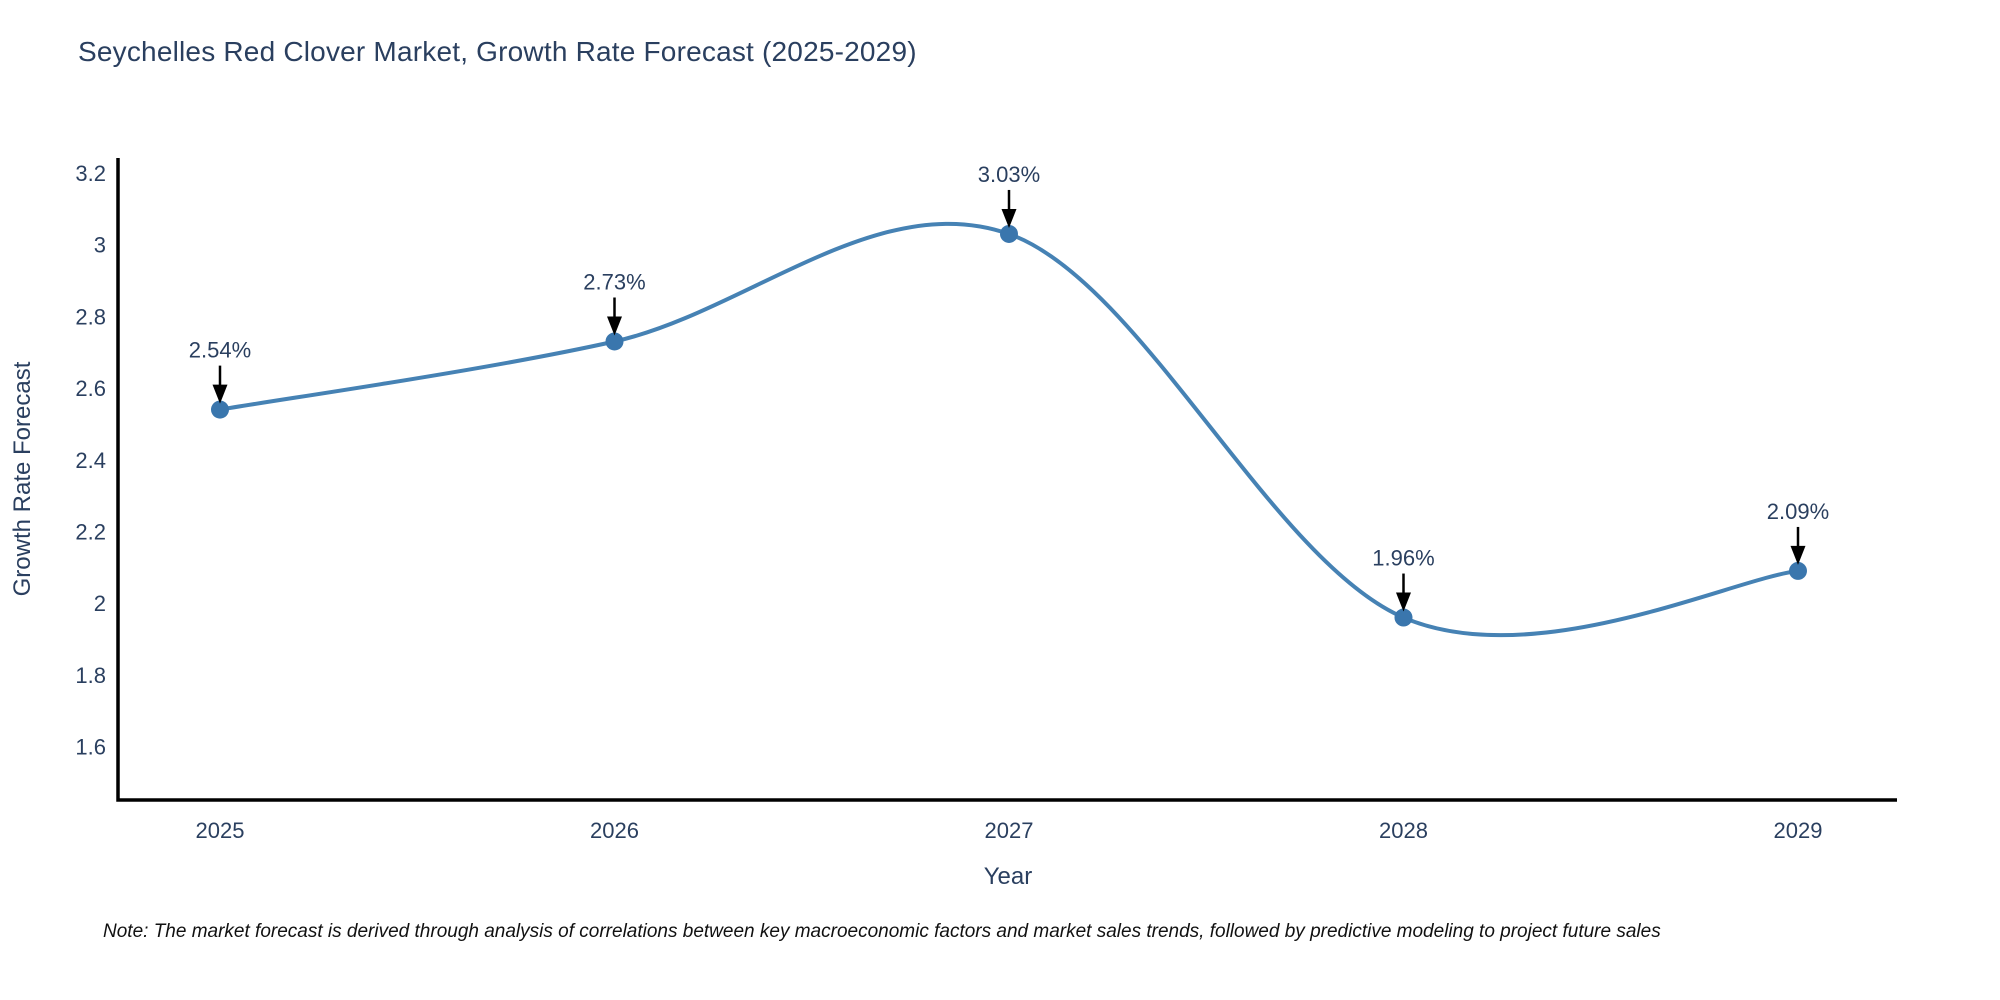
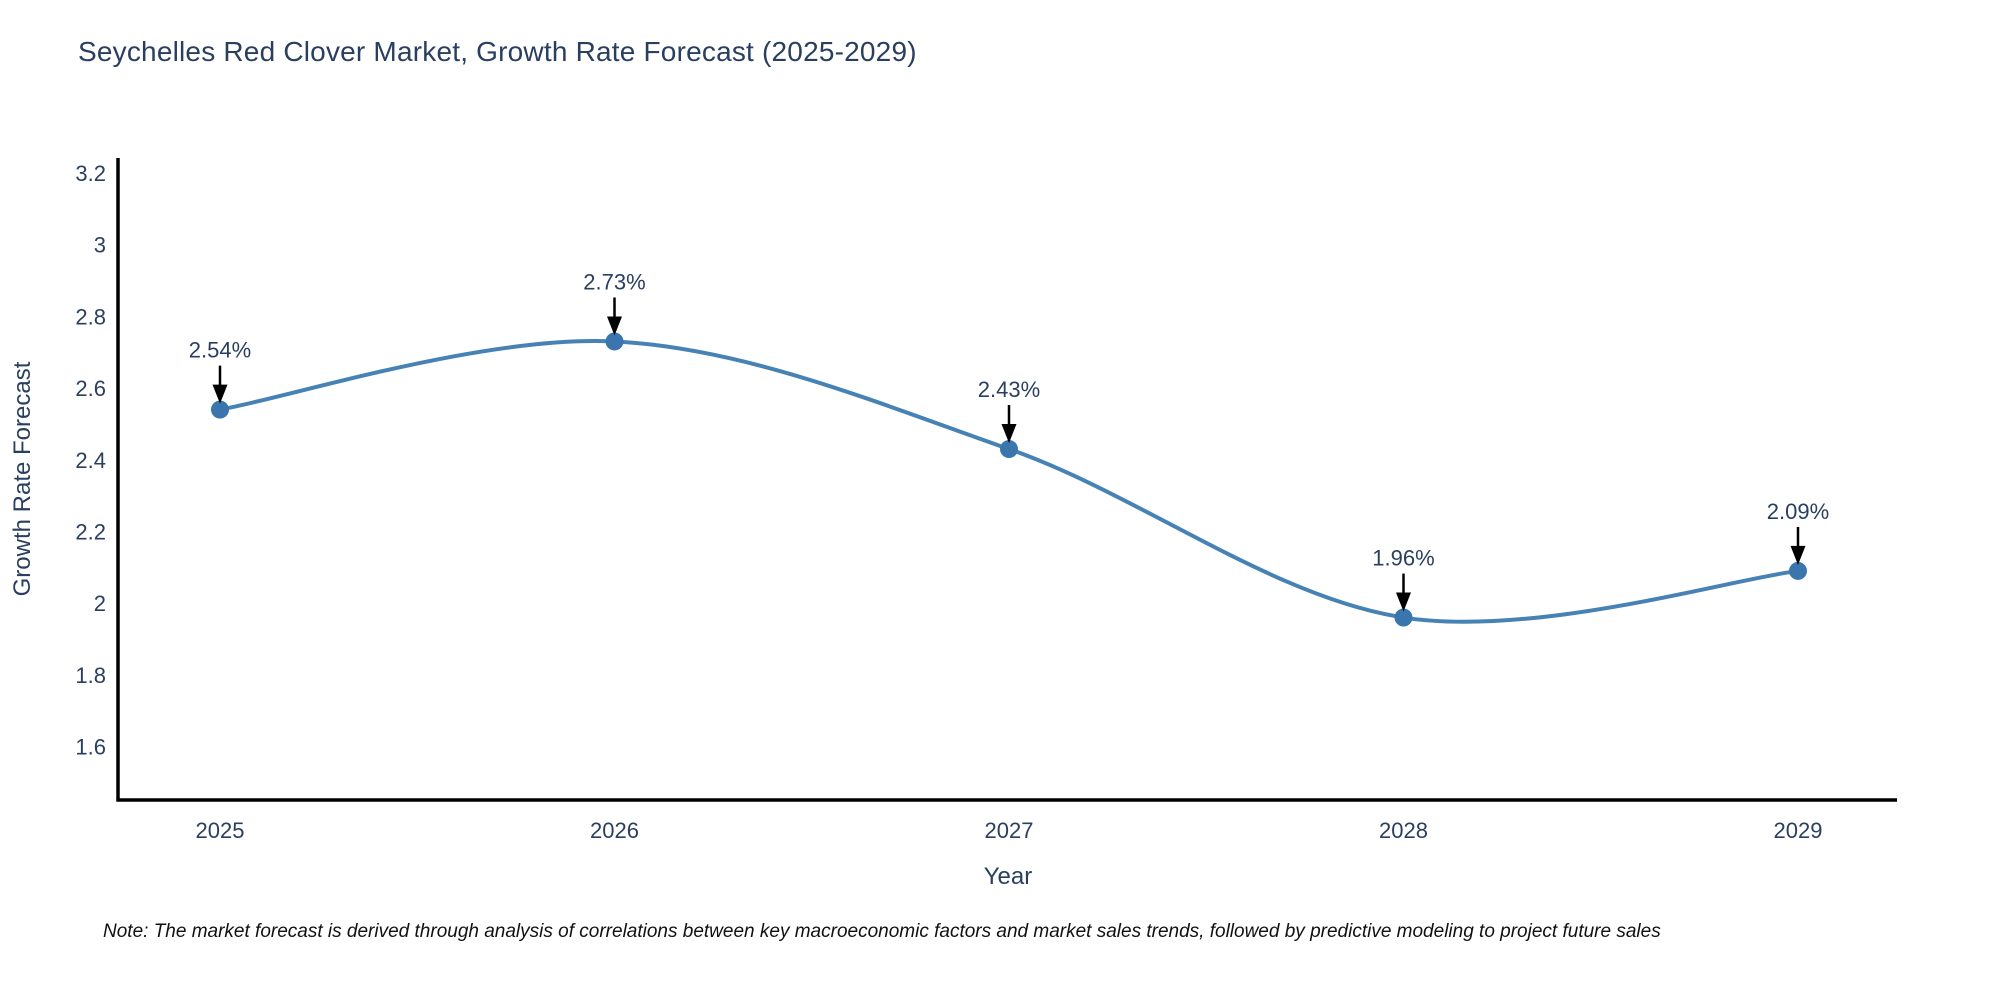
2027: 3.03% -> 2.43%
